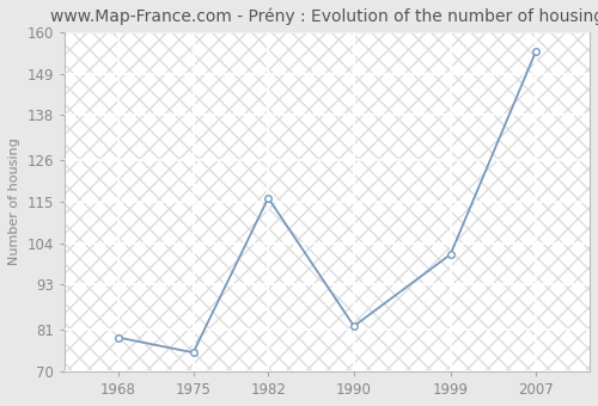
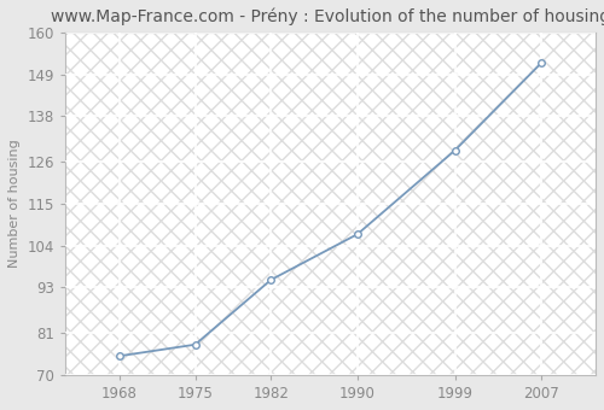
1968: 79 -> 75
1975: 75 -> 78
1982: 116 -> 95
1990: 82 -> 107
1999: 101 -> 129
2007: 155 -> 152
